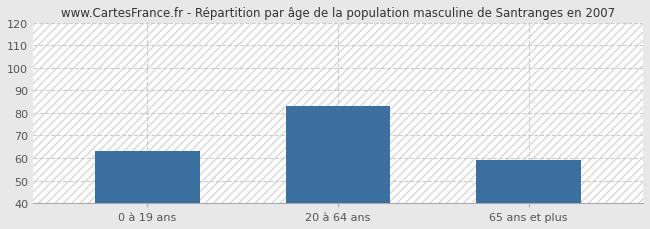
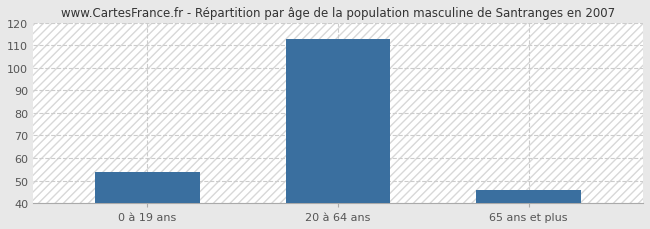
0 à 19 ans: 63 -> 54
20 à 64 ans: 83 -> 113
65 ans et plus: 59 -> 46
